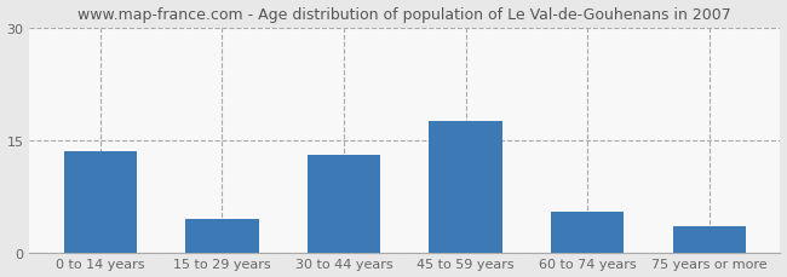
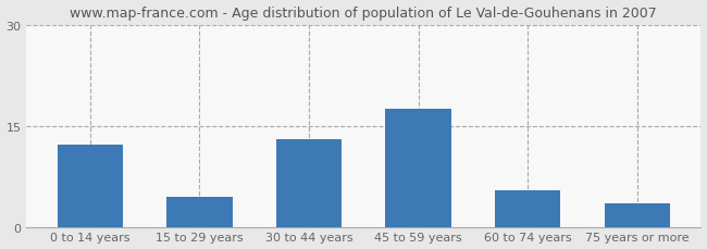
0 to 14 years: 13.5 -> 12.2
